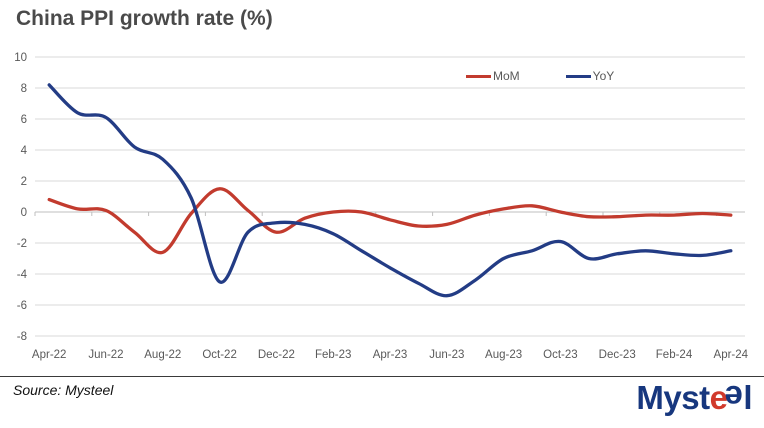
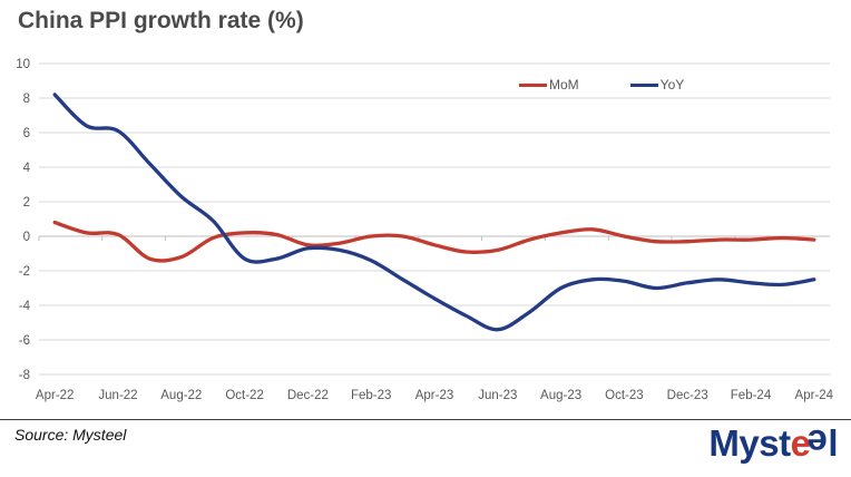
MoM/Aug-22: -2.6 -> -1.2
YoY/Aug-22: 3.4 -> 2.3
MoM/Oct-22: 1.5 -> 0.2
YoY/Oct-22: -4.5 -> -1.3
MoM/Dec-22: -1.3 -> -0.5
YoY/Oct-23: -1.9 -> -2.6
